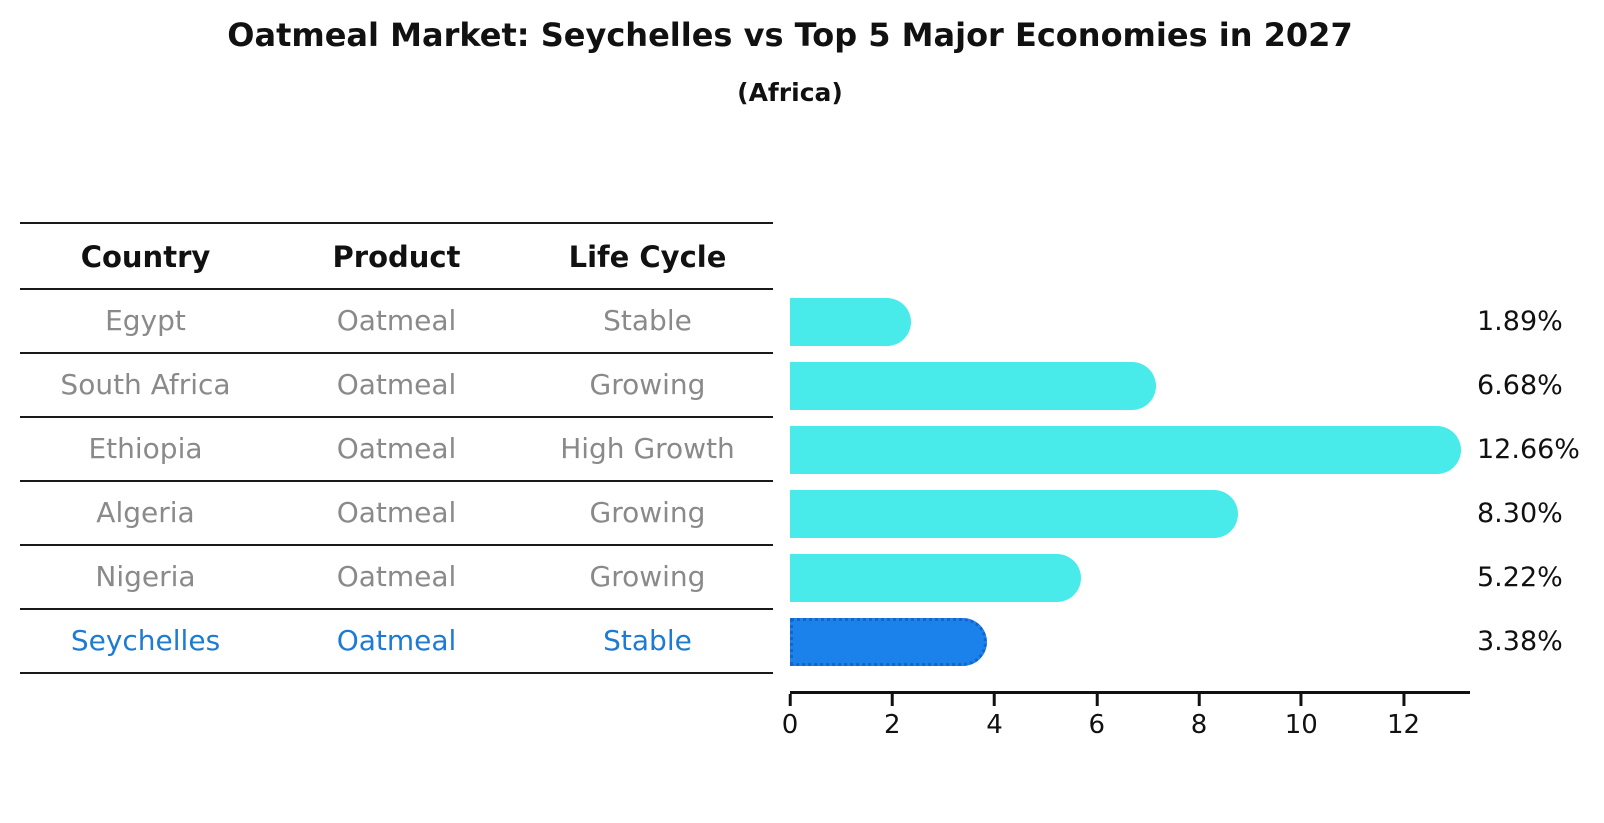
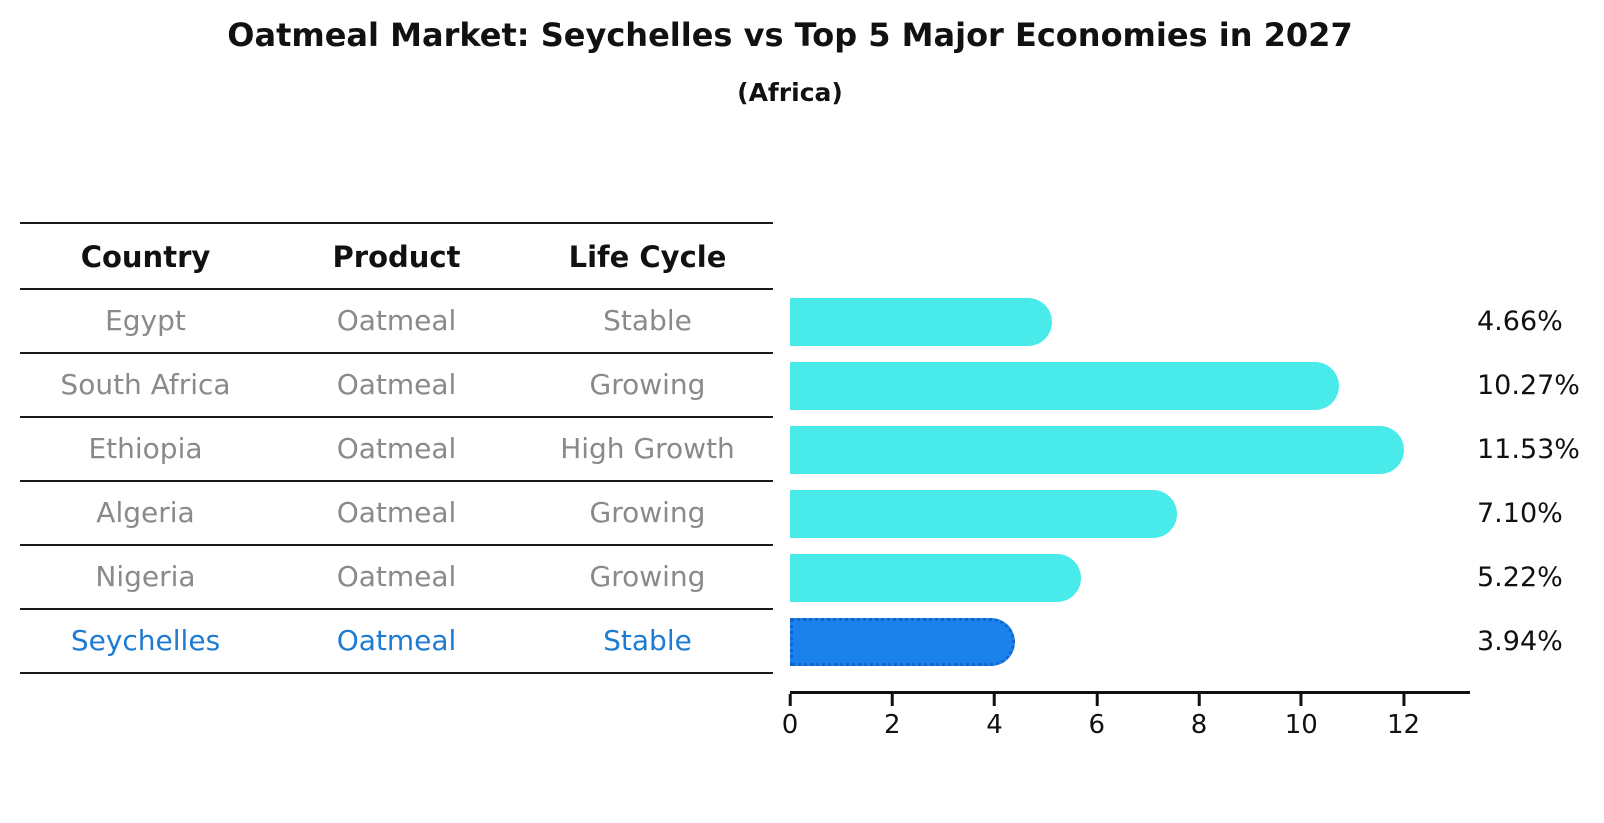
Egypt: 1.89% -> 4.66%
South Africa: 6.68% -> 10.27%
Ethiopia: 12.66% -> 11.53%
Algeria: 8.30% -> 7.10%
Seychelles: 3.38% -> 3.94%
